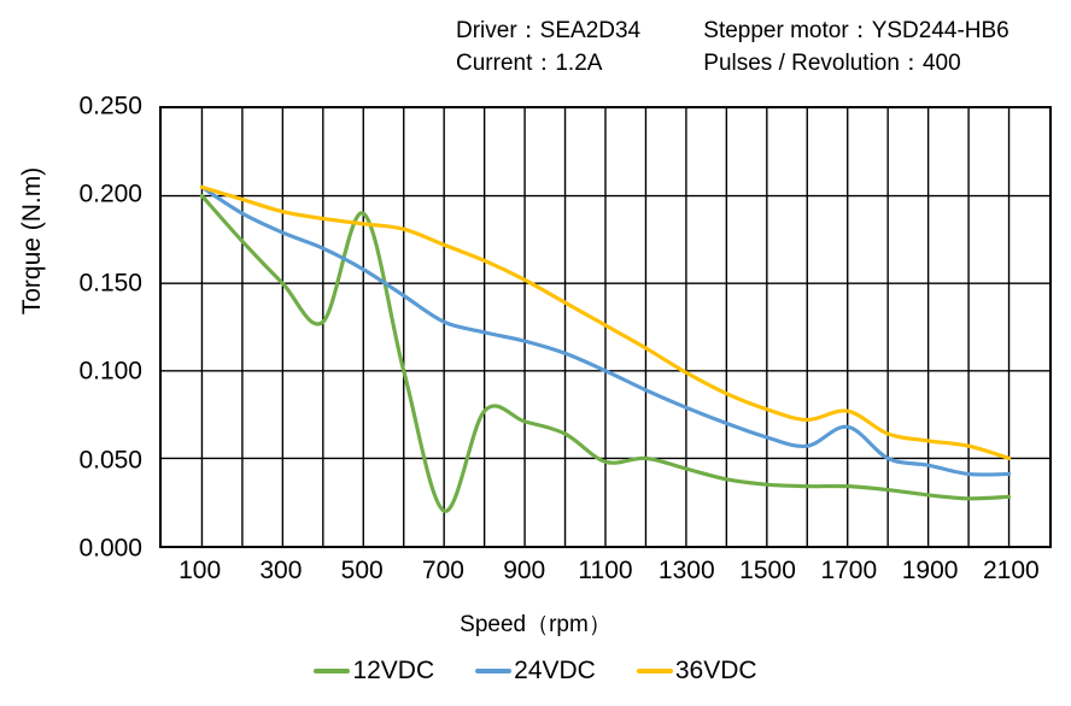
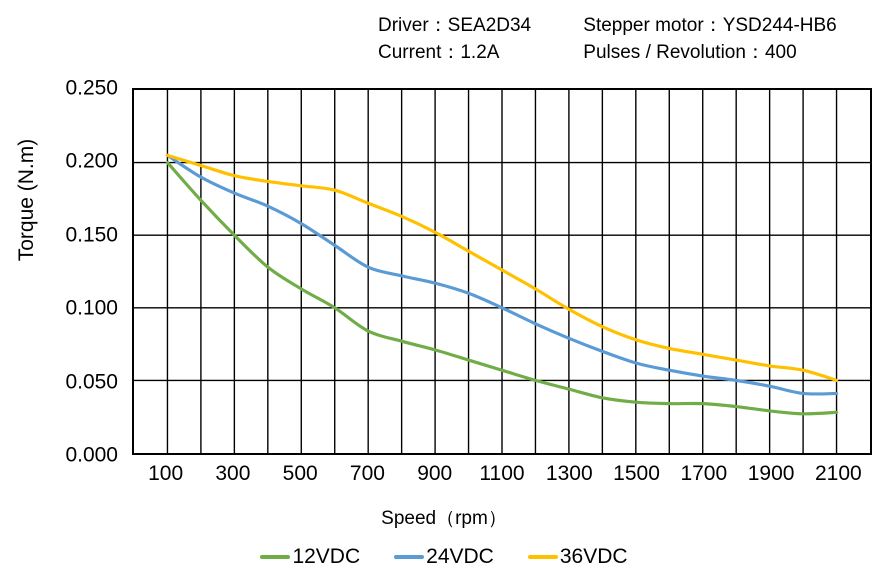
12VDC/500: 0.190 -> 0.113
12VDC/700: 0.020 -> 0.084
12VDC/1100: 0.048 -> 0.057
24VDC/1700: 0.068 -> 0.053
36VDC/1700: 0.077 -> 0.068
